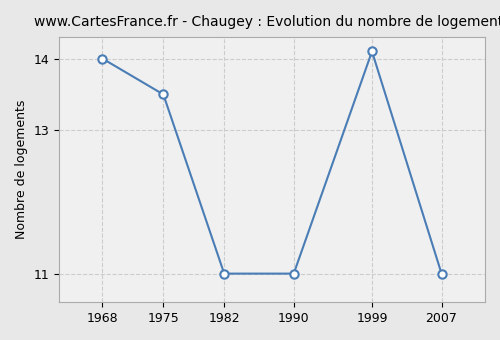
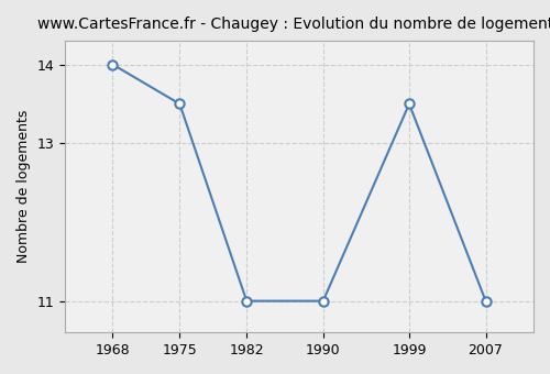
1999: 14.1 -> 13.5
